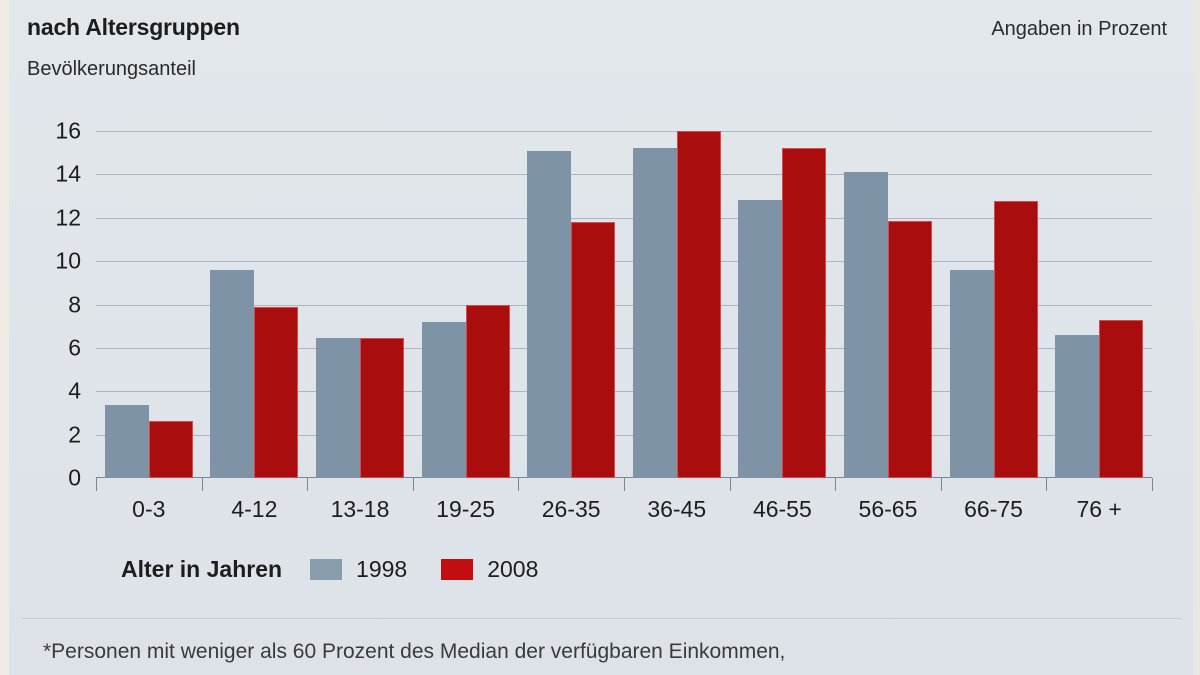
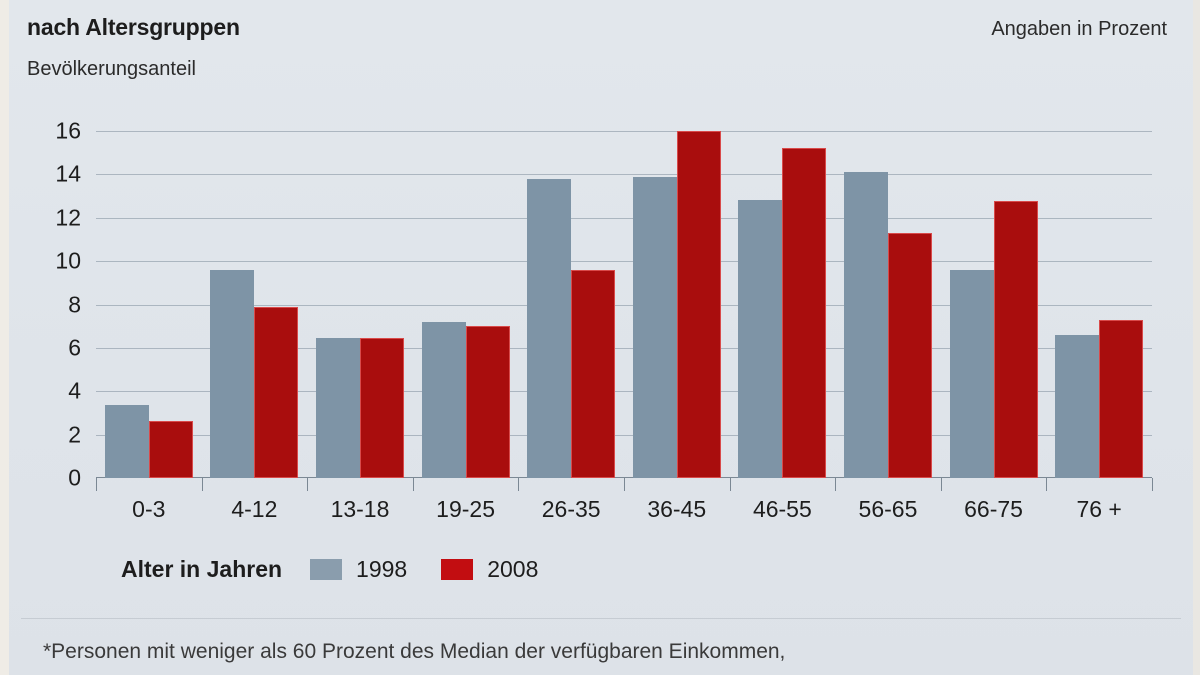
2008/19-25: 8.0 -> 7.0
1998/26-35: 15.1 -> 13.8
2008/26-35: 11.8 -> 9.6
1998/36-45: 15.2 -> 13.9
2008/56-65: 11.8 -> 11.3
